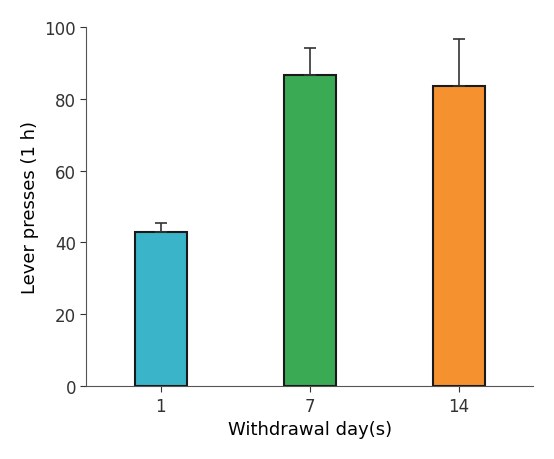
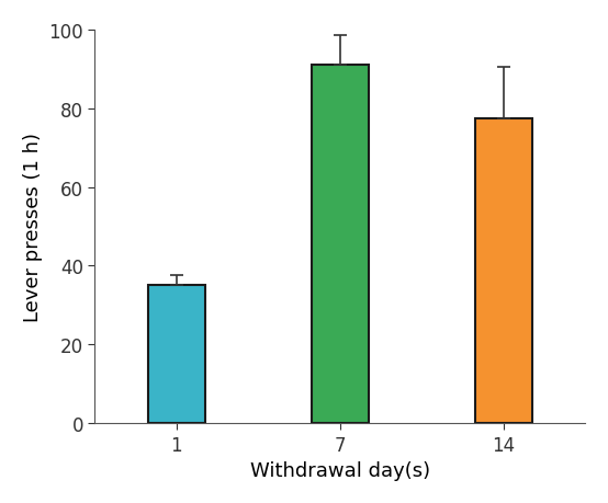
1: 43.0 -> 35.0
7: 86.5 -> 91.0
14: 83.5 -> 77.5
